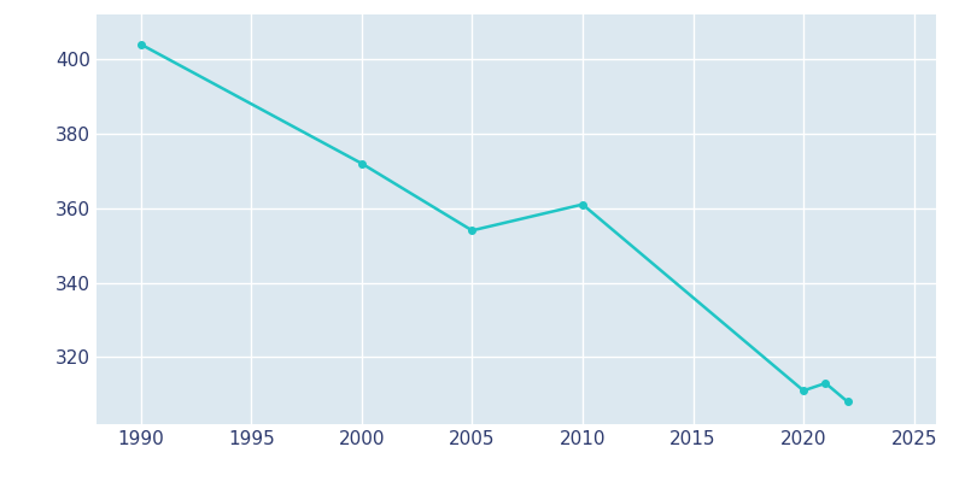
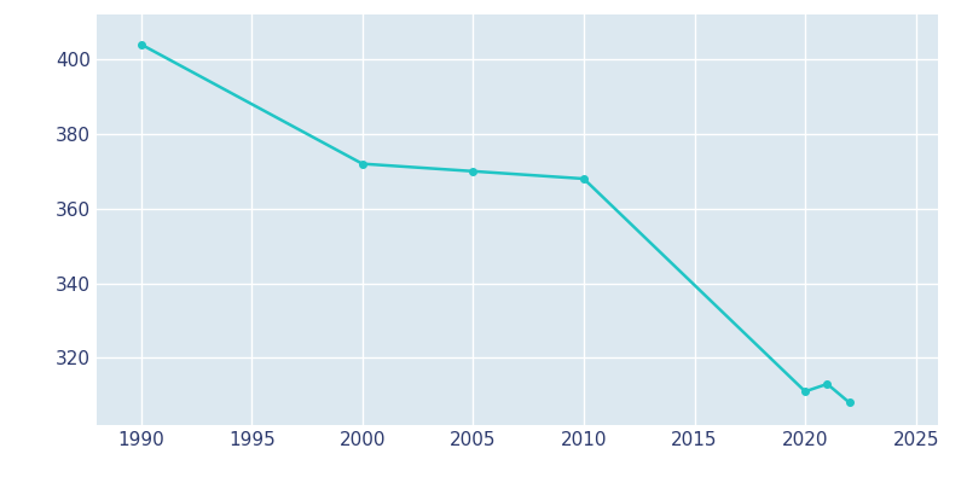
2005: 354 -> 370
2010: 361 -> 368
